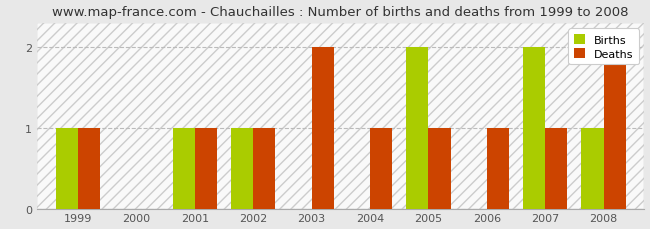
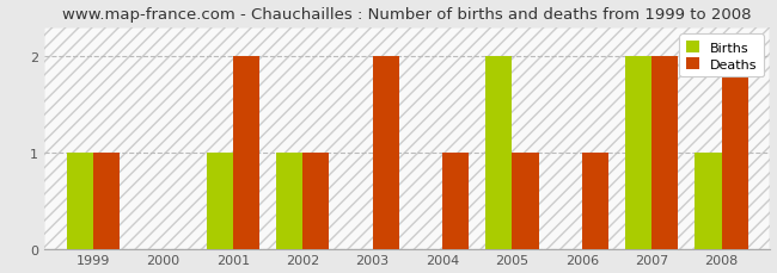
Deaths/2001: 1 -> 2
Deaths/2007: 1 -> 2
